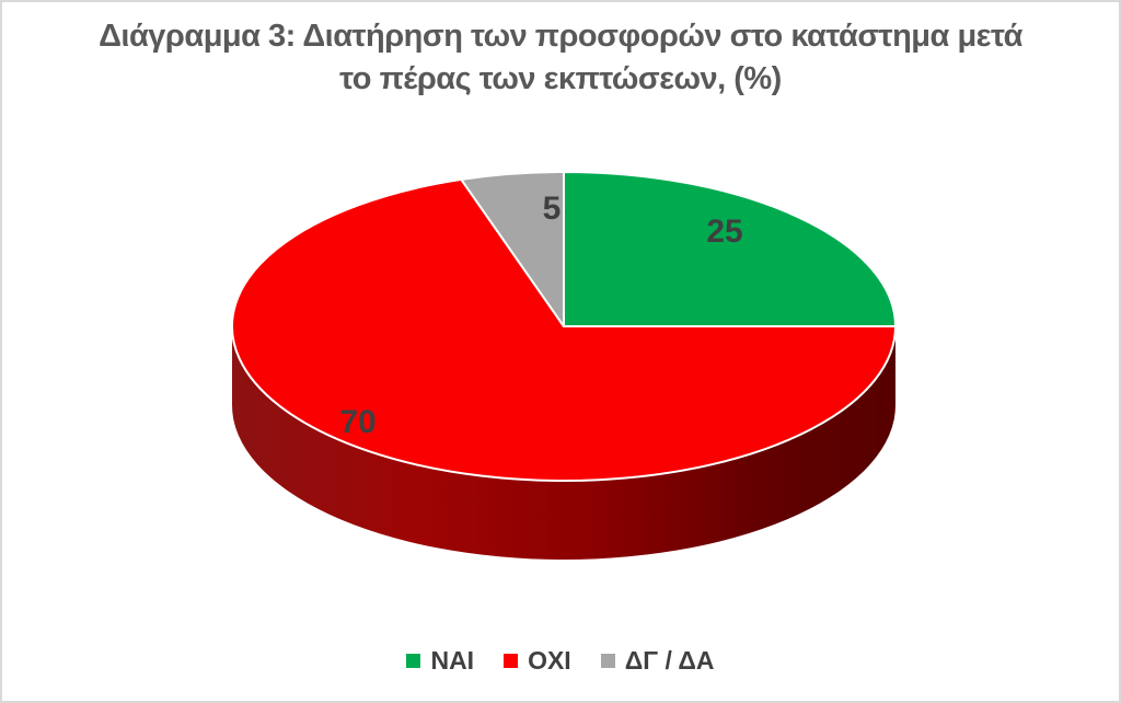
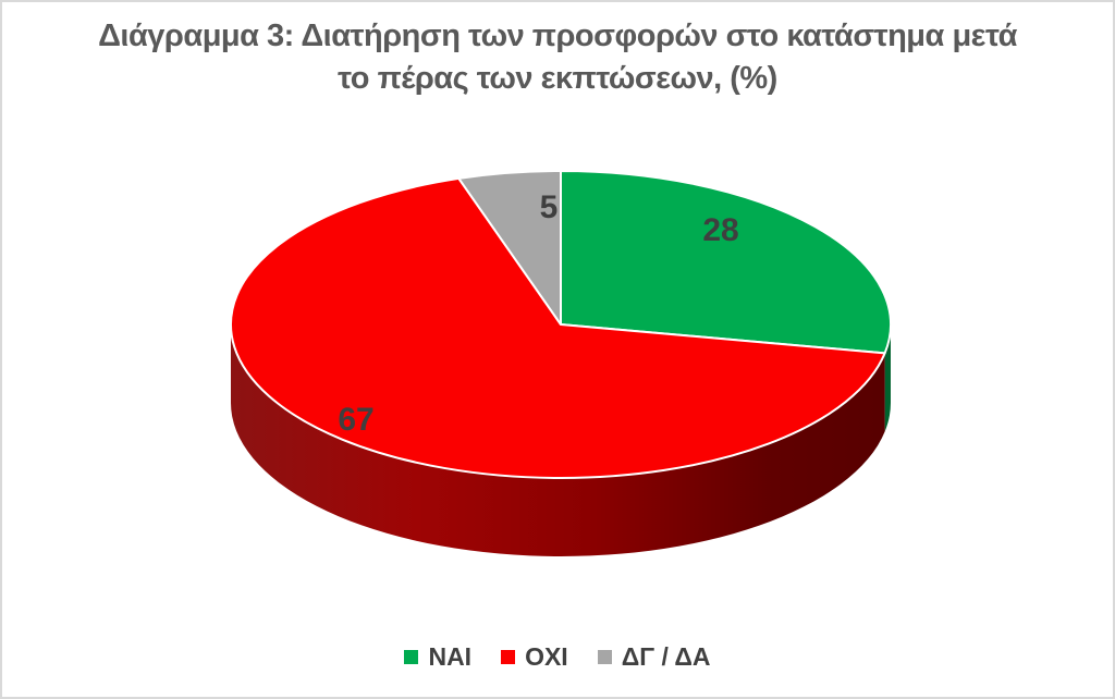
ΝΑΙ: 25 -> 28
ΟΧΙ: 70 -> 67
